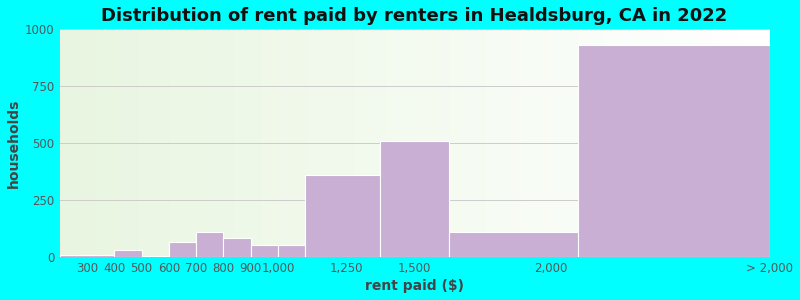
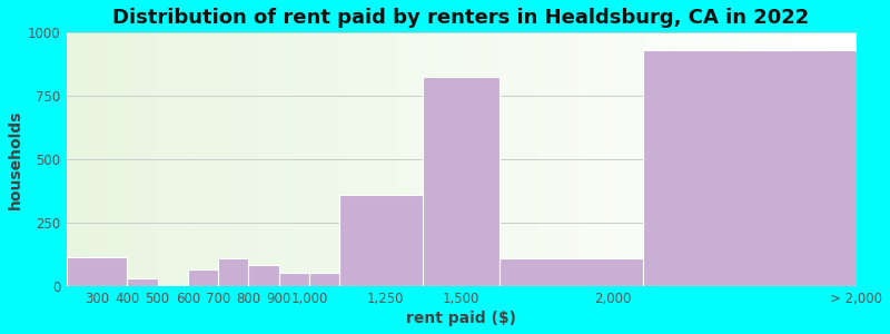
300: 10 -> 115
1,500: 510 -> 825
